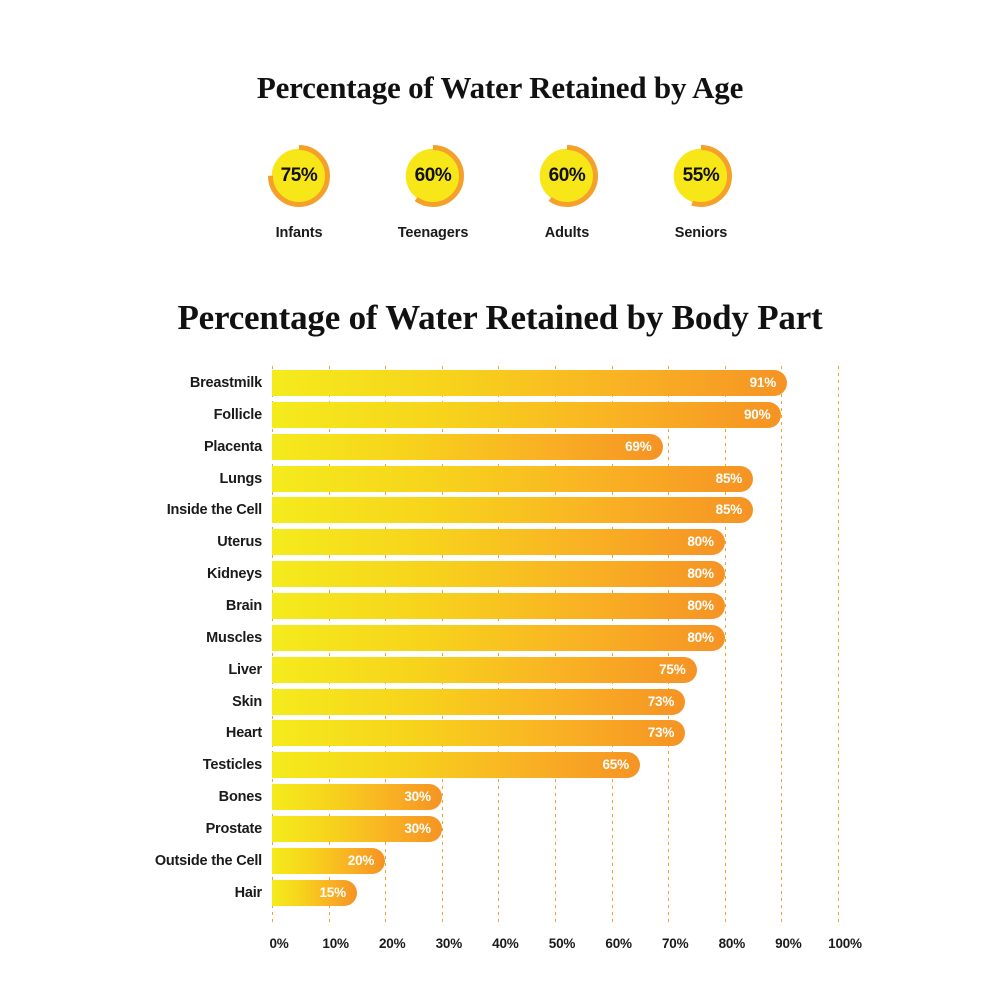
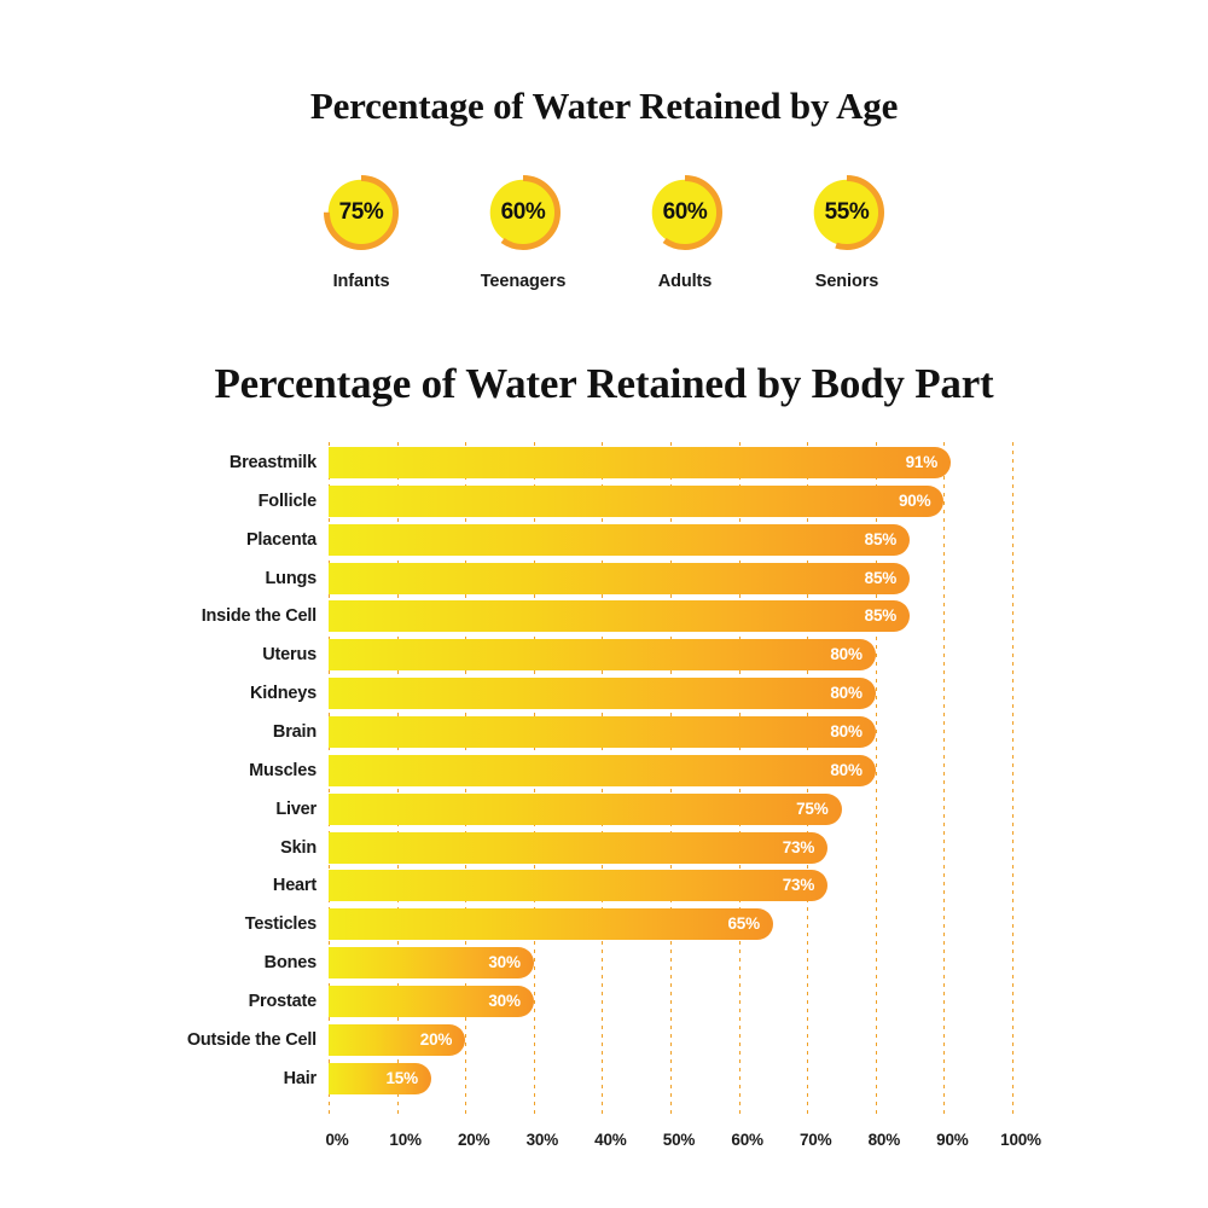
Placenta: 69% -> 85%
